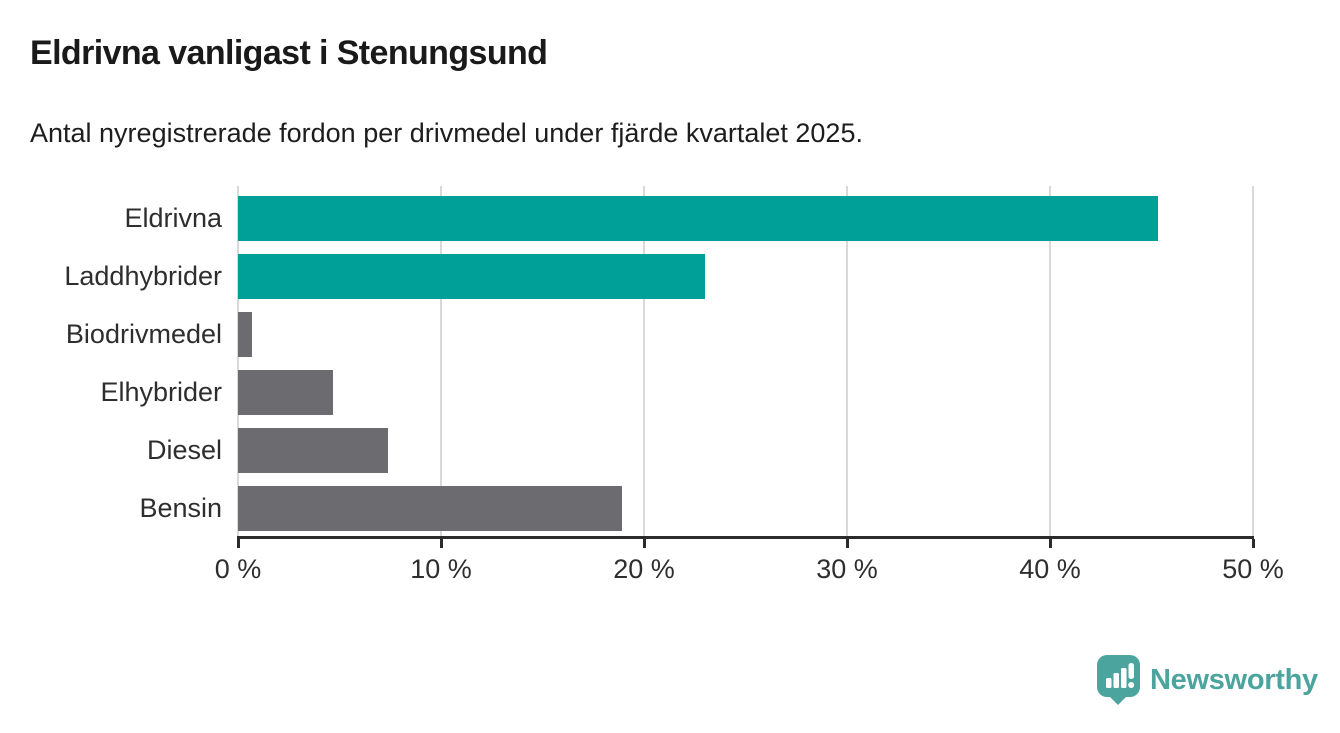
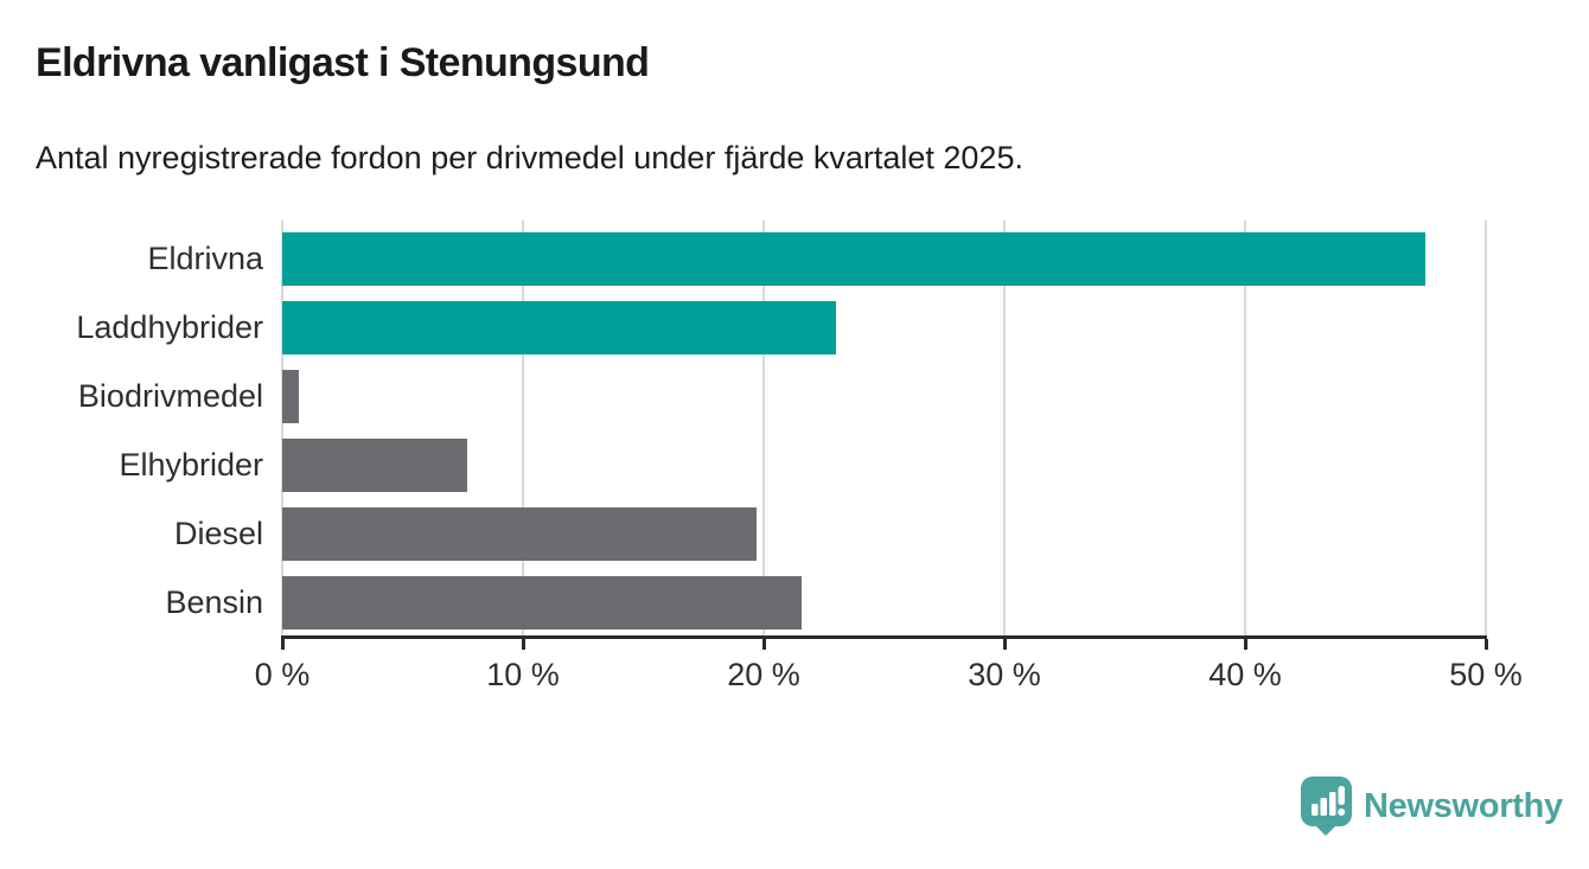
Eldrivna: 45.3% -> 47.5%
Elhybrider: 4.7% -> 7.7%
Diesel: 7.4% -> 19.7%
Bensin: 18.9% -> 21.6%
